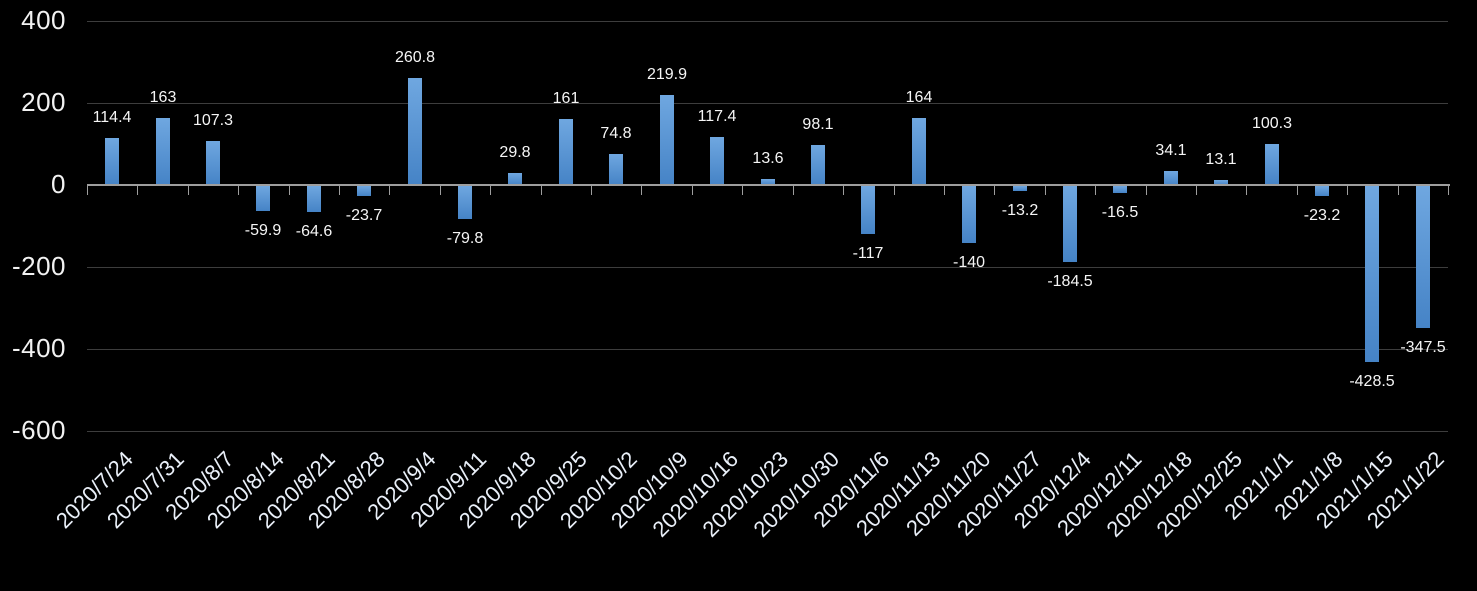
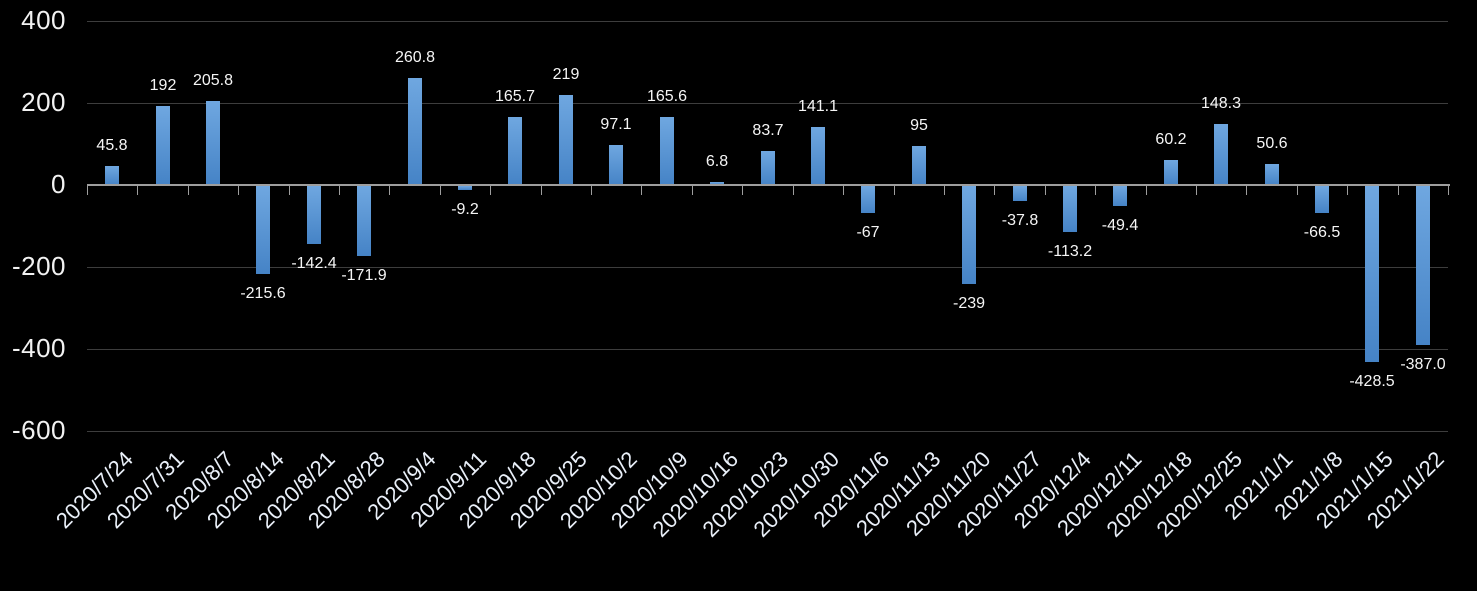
2020/7/24: 114.4 -> 45.8
2020/7/31: 163 -> 192
2020/8/7: 107.3 -> 205.8
2020/8/14: -59.9 -> -215.6
2020/8/21: -64.6 -> -142.4
2020/8/28: -23.7 -> -171.9
2020/9/11: -79.8 -> -9.2
2020/9/18: 29.8 -> 165.7
2020/9/25: 161 -> 219
2020/10/2: 74.8 -> 97.1
2020/10/9: 219.9 -> 165.6
2020/10/16: 117.4 -> 6.8
2020/10/23: 13.6 -> 83.7
2020/10/30: 98.1 -> 141.1
2020/11/6: -117 -> -67
2020/11/13: 164 -> 95
2020/11/20: -140 -> -239
2020/11/27: -13.2 -> -37.8
2020/12/4: -184.5 -> -113.2
2020/12/11: -16.5 -> -49.4
2020/12/18: 34.1 -> 60.2
2020/12/25: 13.1 -> 148.3
2021/1/1: 100.3 -> 50.6
2021/1/8: -23.2 -> -66.5
2021/1/22: -347.5 -> -387.0
